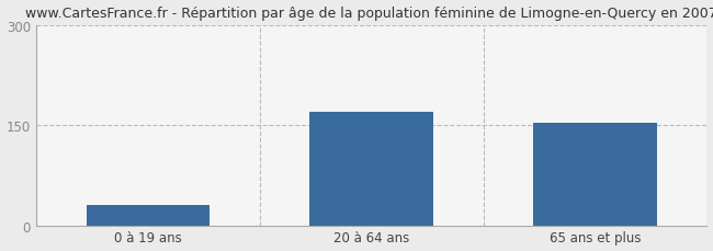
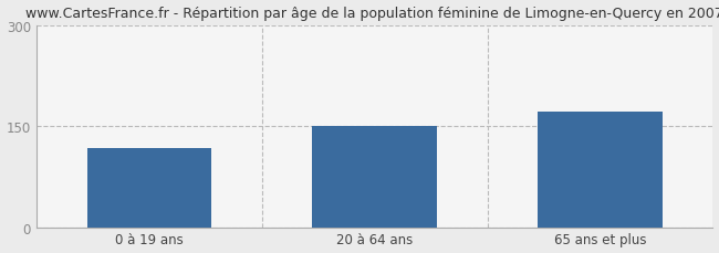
0 à 19 ans: 30 -> 118
20 à 64 ans: 170 -> 150
65 ans et plus: 153 -> 172
